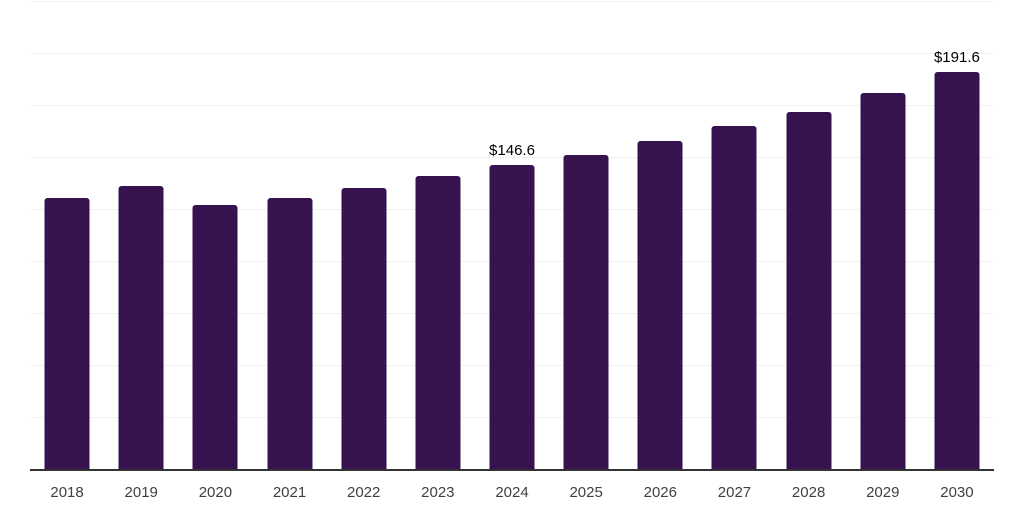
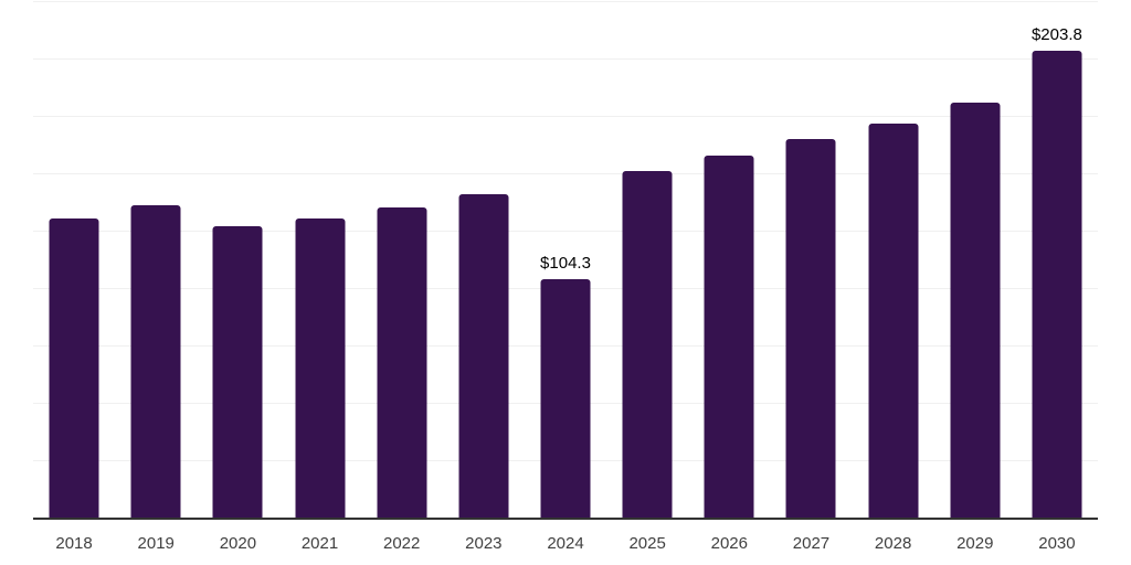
2024: $146.6 -> $104.3
2030: $191.6 -> $203.8
